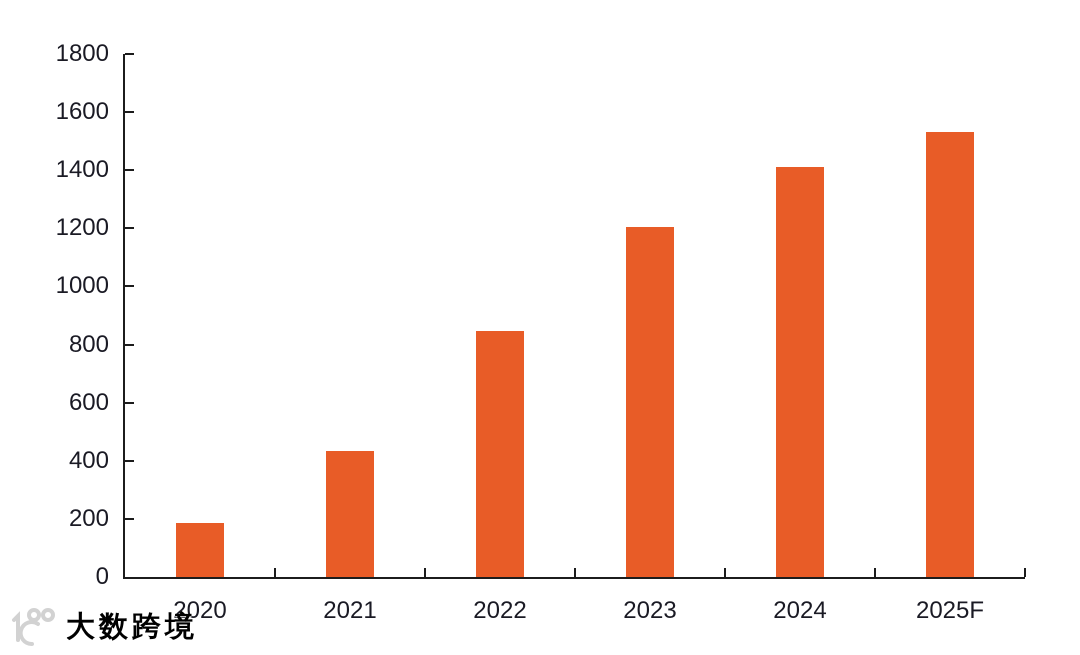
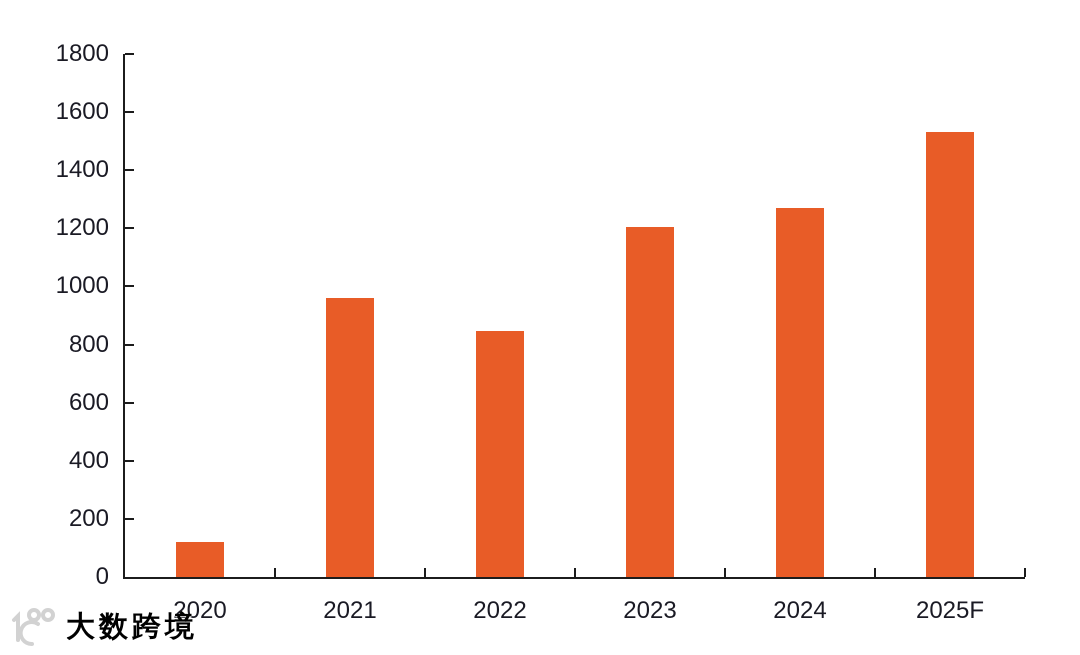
2020: 180 -> 120
2021: 440 -> 960
2024: 1410 -> 1270
